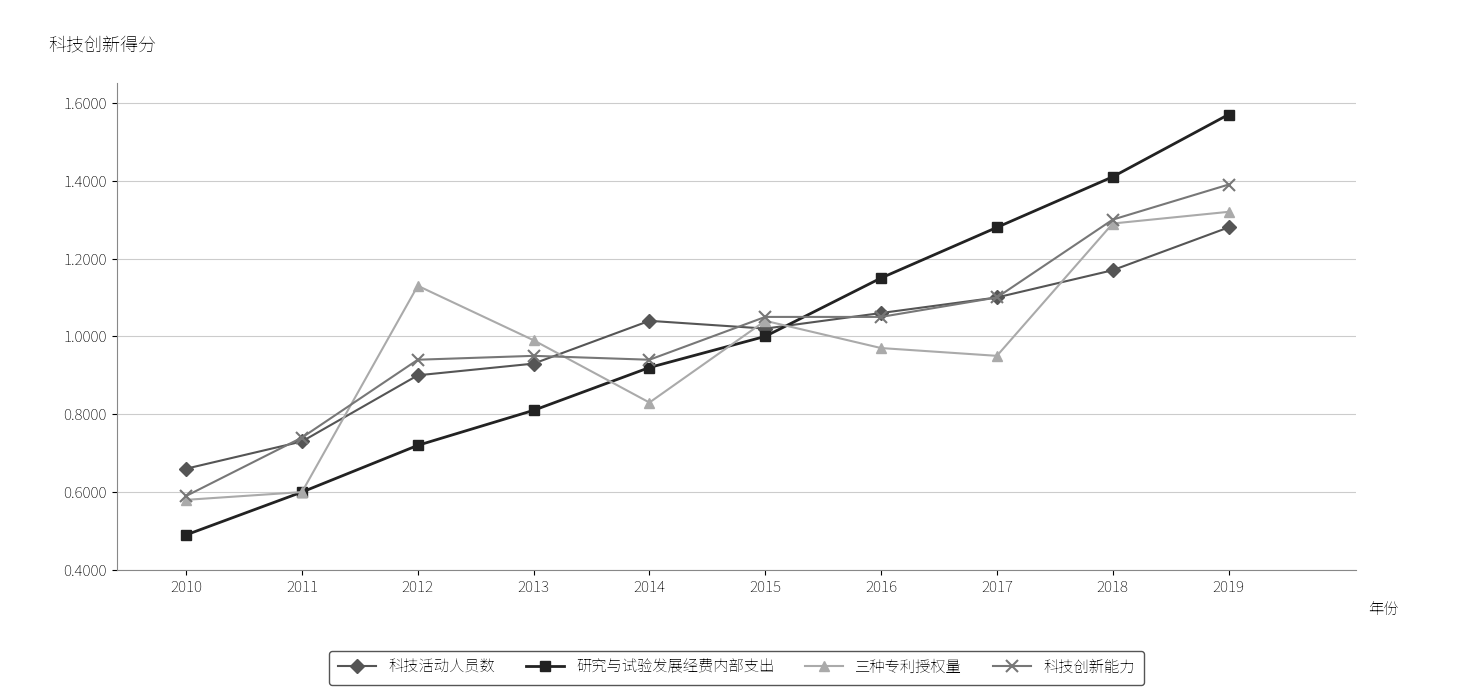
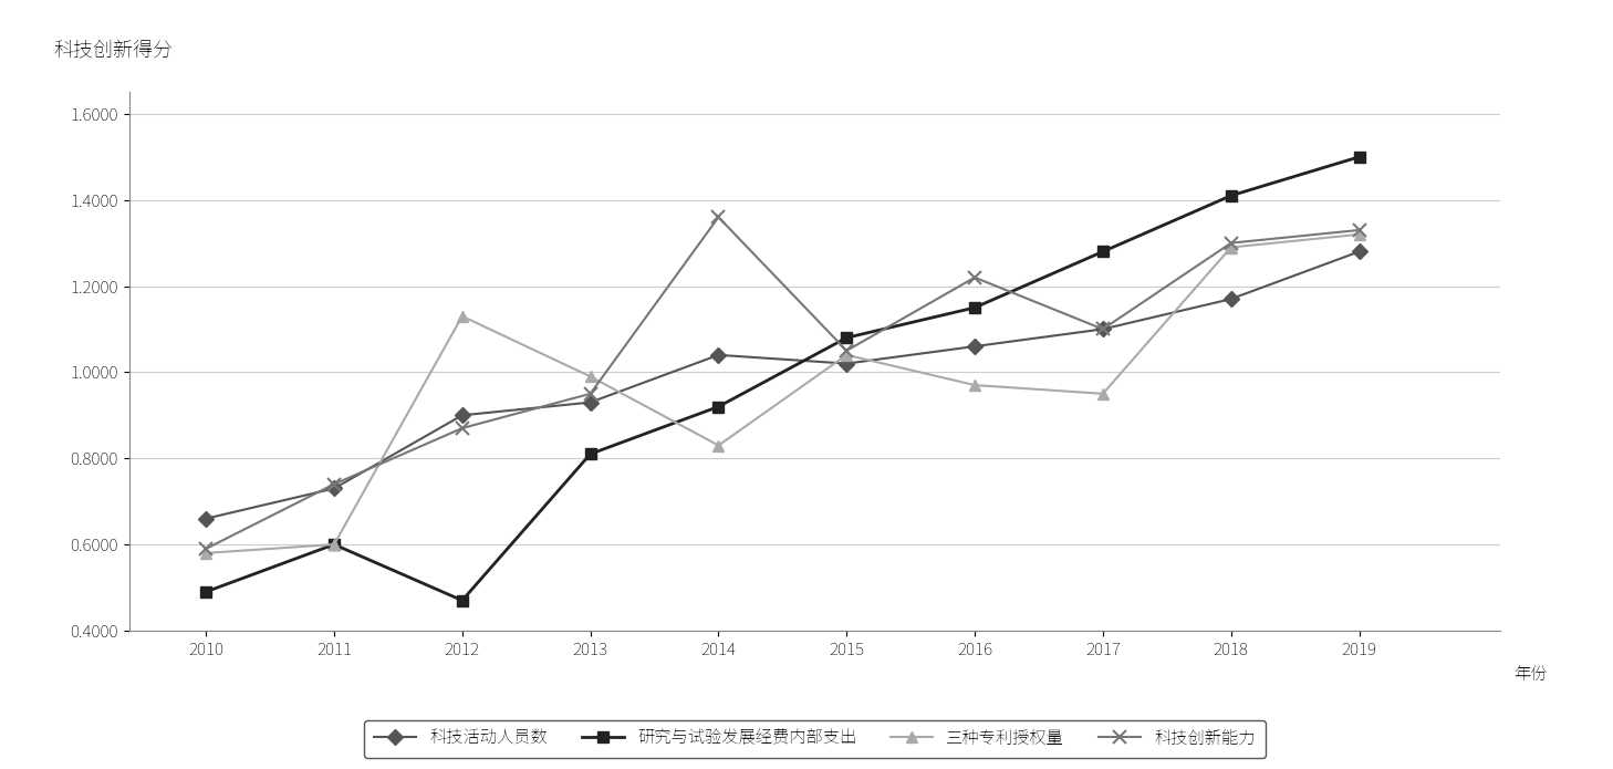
研究与试验发展经费内部支出/2012: 0.72 -> 0.47
科技创新能力/2012: 0.94 -> 0.87
科技创新能力/2014: 0.94 -> 1.36
研究与试验发展经费内部支出/2015: 1.00 -> 1.08
科技创新能力/2016: 1.05 -> 1.22
研究与试验发展经费内部支出/2019: 1.57 -> 1.50
科技创新能力/2019: 1.39 -> 1.33
